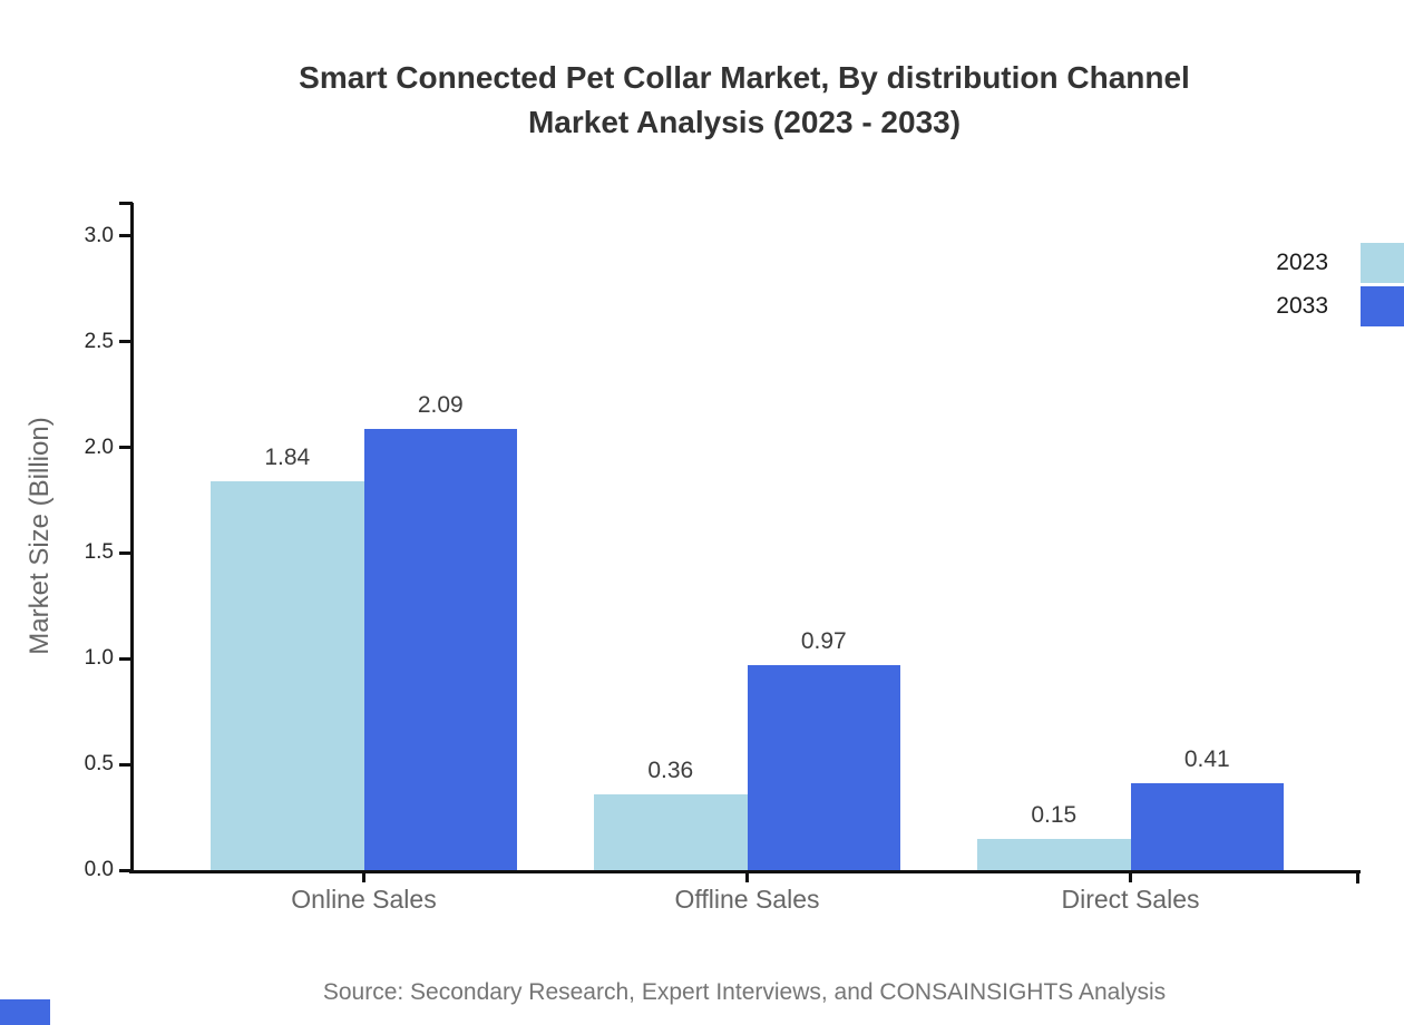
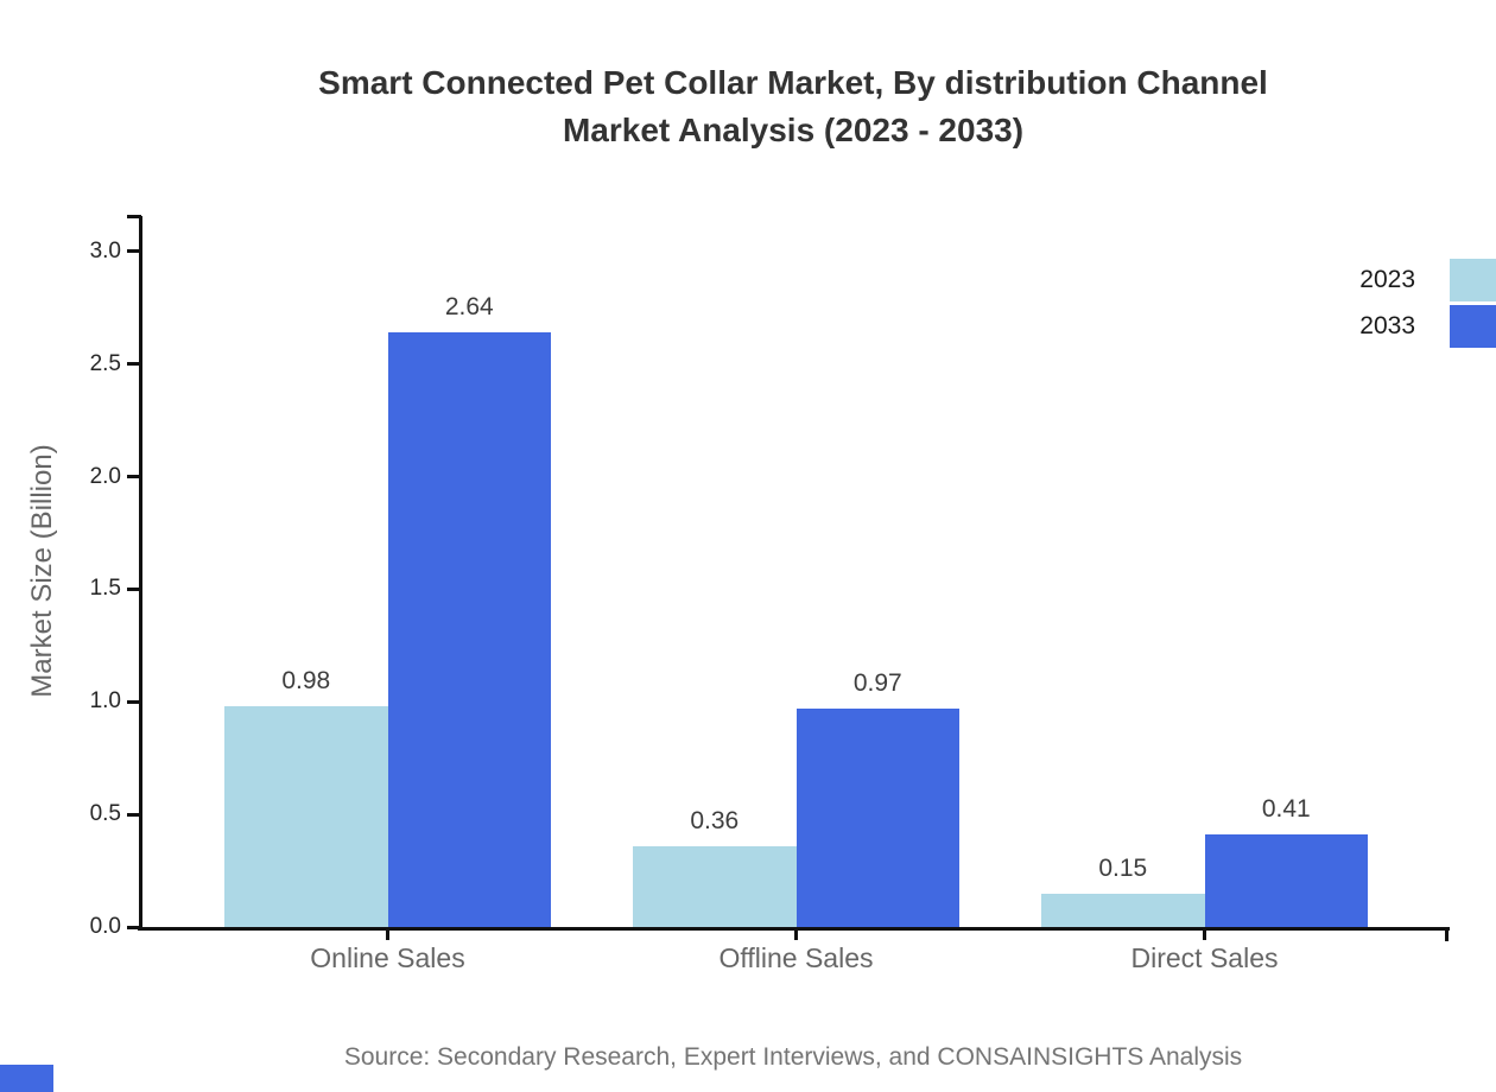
2023/Online Sales: 1.84 -> 0.98
2033/Online Sales: 2.09 -> 2.64
